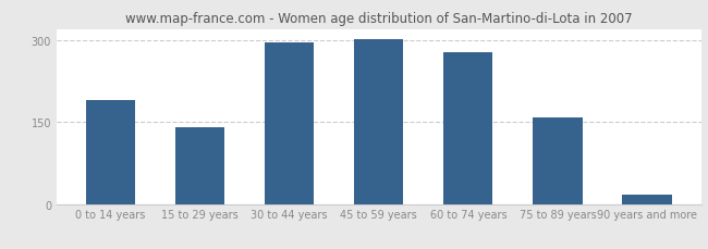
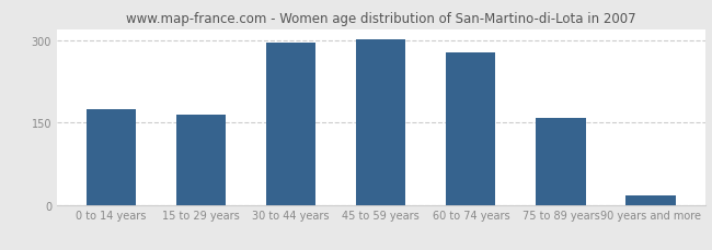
0 to 14 years: 190 -> 175
15 to 29 years: 140 -> 164
